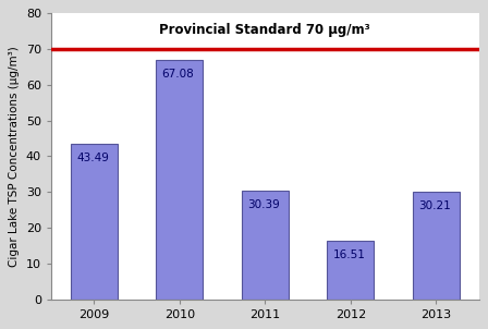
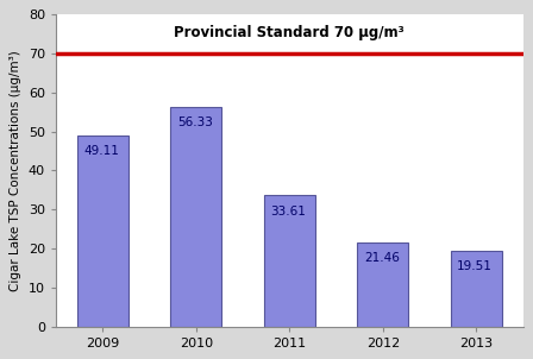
2009: 43.49 -> 49.11
2010: 67.08 -> 56.33
2011: 30.39 -> 33.61
2012: 16.51 -> 21.46
2013: 30.21 -> 19.51
